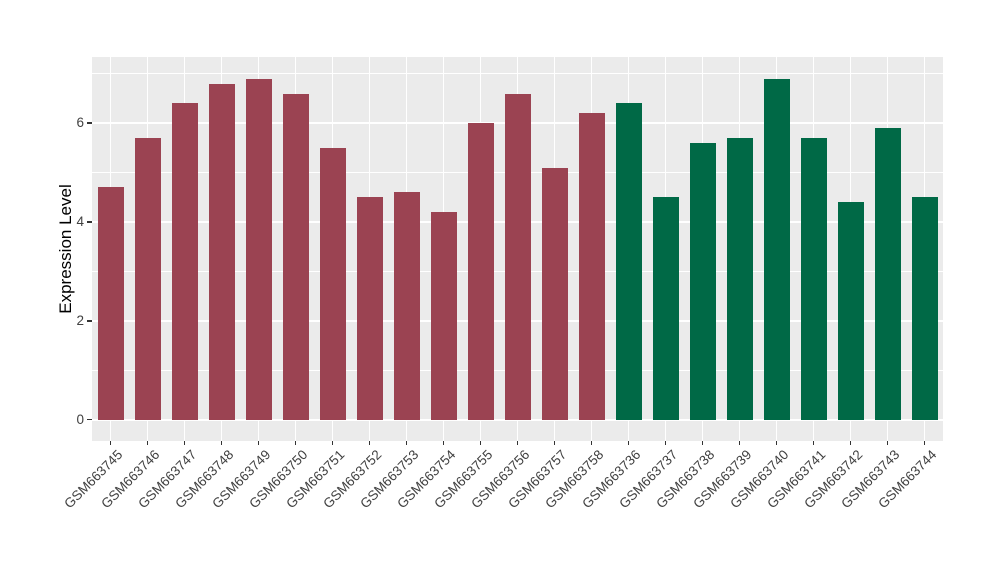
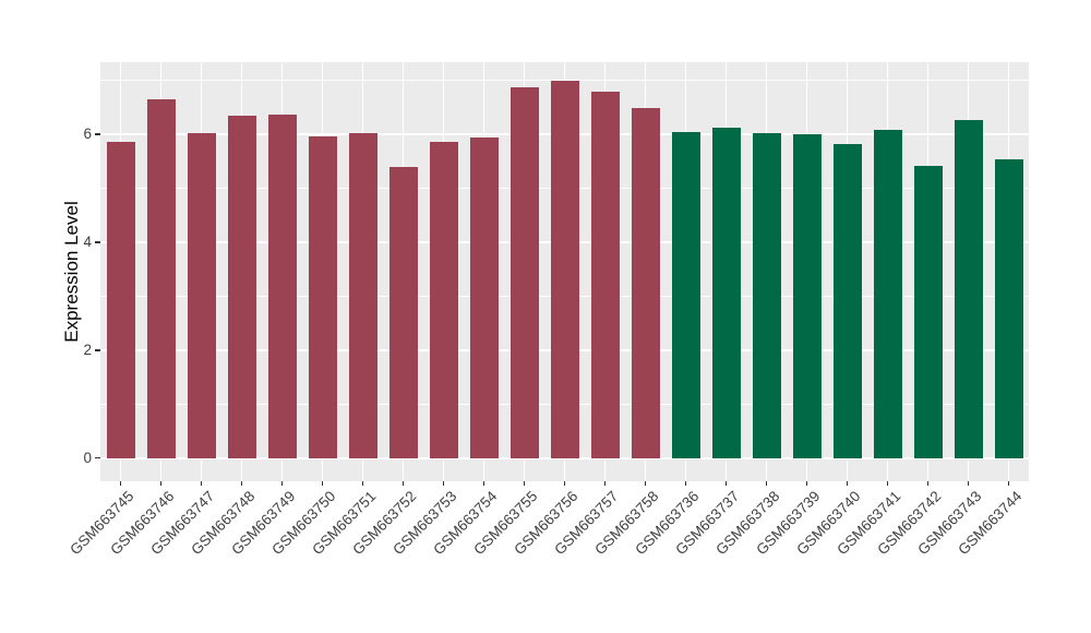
GSM663745: 4.7 -> 5.9
GSM663746: 5.7 -> 6.7
GSM663747: 6.4 -> 6.0
GSM663748: 6.8 -> 6.3
GSM663749: 6.9 -> 6.4
GSM663750: 6.6 -> 6.0
GSM663751: 5.5 -> 6.0
GSM663752: 4.5 -> 5.4
GSM663753: 4.6 -> 5.9
GSM663754: 4.2 -> 6.0
GSM663755: 6.0 -> 6.9
GSM663756: 6.6 -> 7.0
GSM663757: 5.1 -> 6.8
GSM663758: 6.2 -> 6.5
GSM663736: 6.4 -> 6.0
GSM663737: 4.5 -> 6.1
GSM663738: 5.6 -> 6.0
GSM663739: 5.7 -> 6.0
GSM663740: 6.9 -> 5.8
GSM663741: 5.7 -> 6.1
GSM663742: 4.4 -> 5.4
GSM663743: 5.9 -> 6.3
GSM663744: 4.5 -> 5.5
